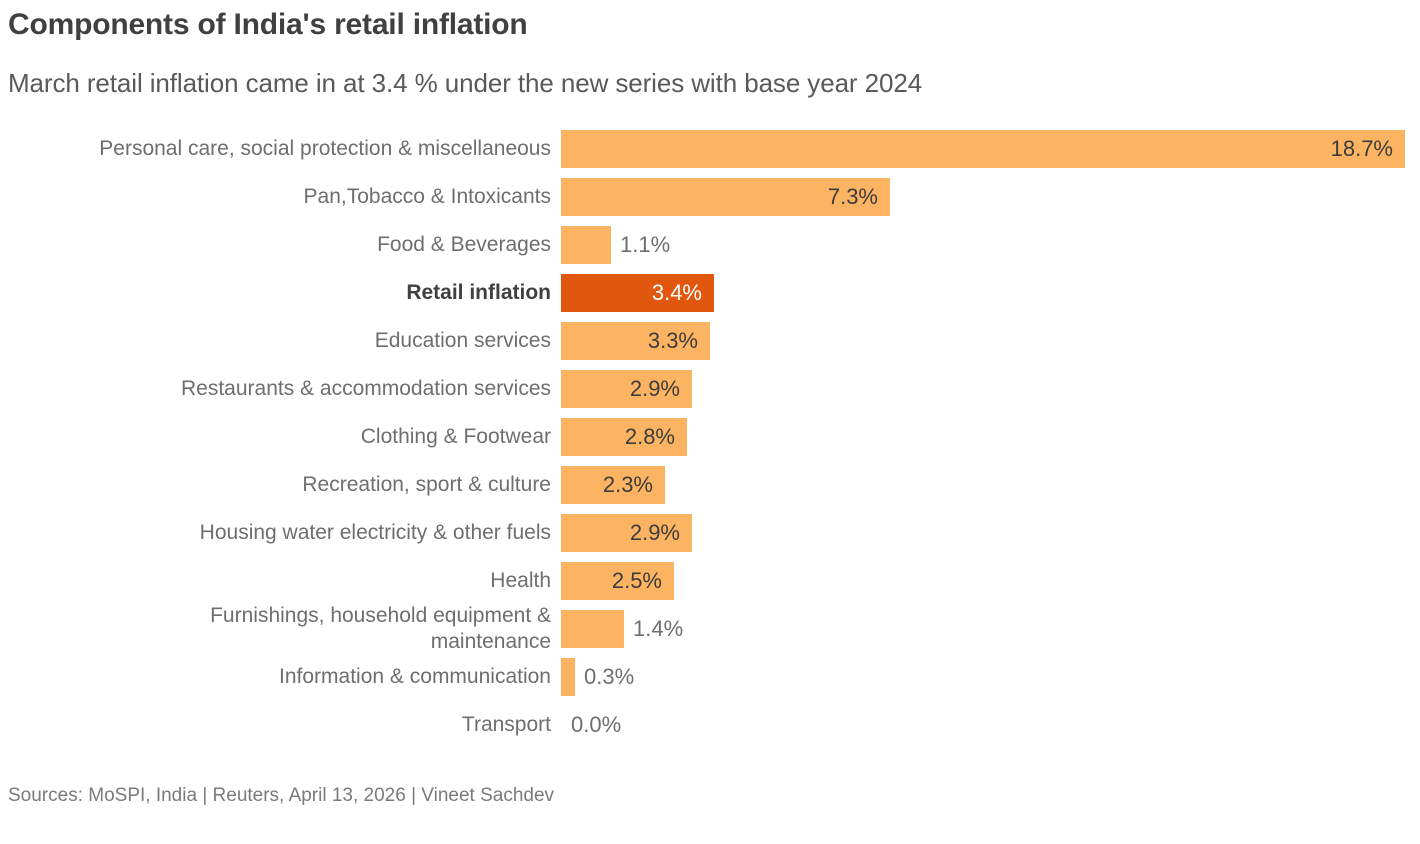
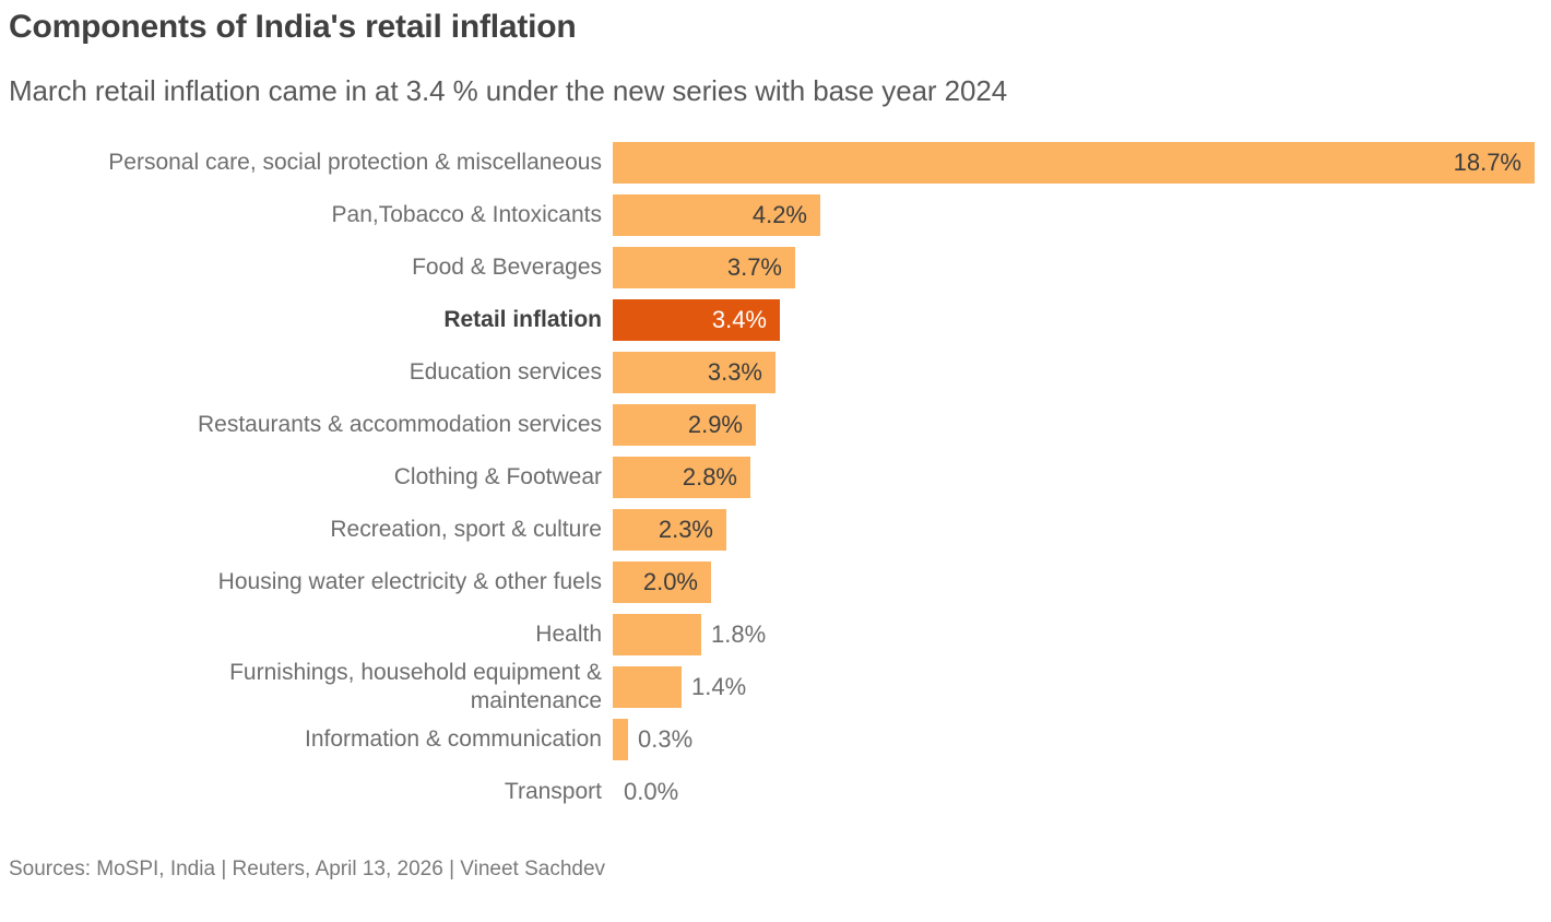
Pan,Tobacco & Intoxicants: 7.3% -> 4.2%
Food & Beverages: 1.1% -> 3.7%
Housing water electricity & other fuels: 2.9% -> 2.0%
Health: 2.5% -> 1.8%
